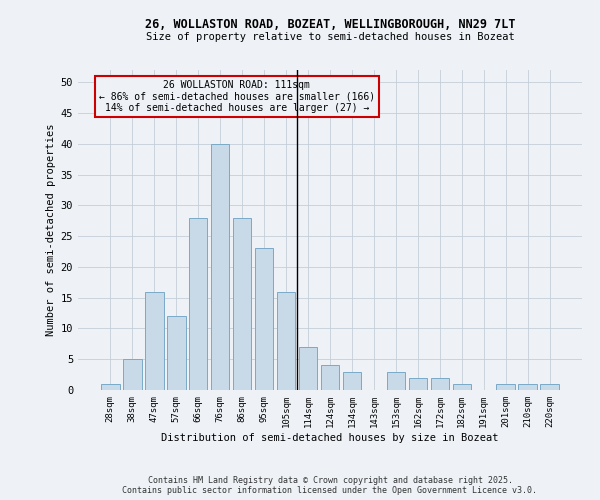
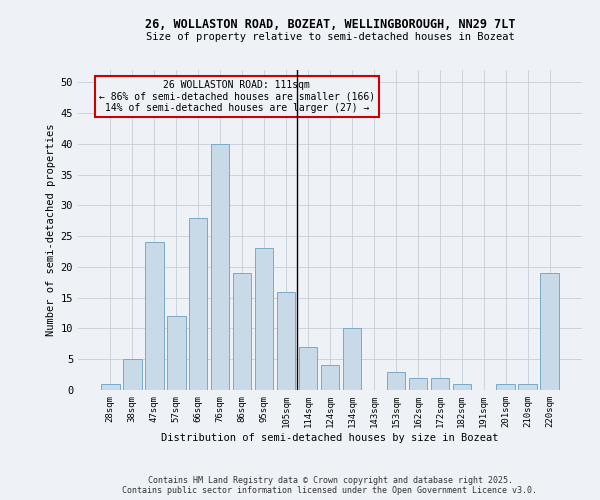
47sqm: 16 -> 24
86sqm: 28 -> 19
134sqm: 3 -> 10
220sqm: 1 -> 19
